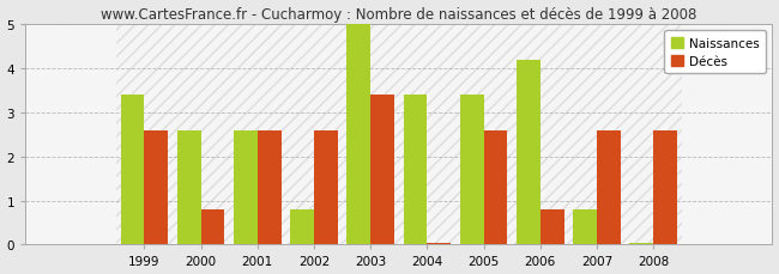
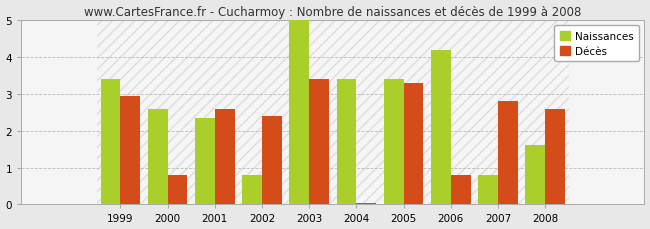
Décès/1999: 2.60 -> 2.95
Naissances/2001: 2.60 -> 2.35
Décès/2002: 2.60 -> 2.40
Décès/2005: 2.60 -> 3.30
Décès/2007: 2.60 -> 2.80
Naissances/2008: 0.05 -> 1.60
